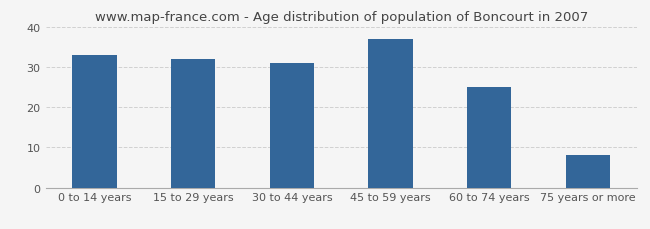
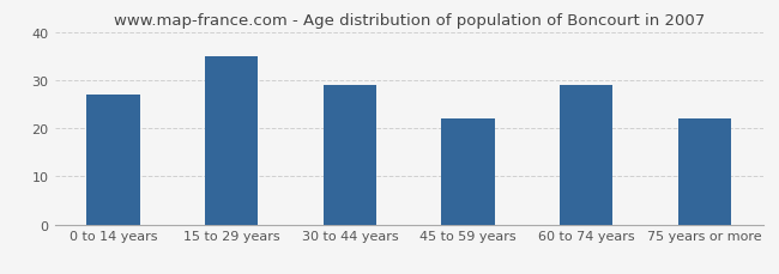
0 to 14 years: 33 -> 27
15 to 29 years: 32 -> 35
30 to 44 years: 31 -> 29
45 to 59 years: 37 -> 22
60 to 74 years: 25 -> 29
75 years or more: 8 -> 22
